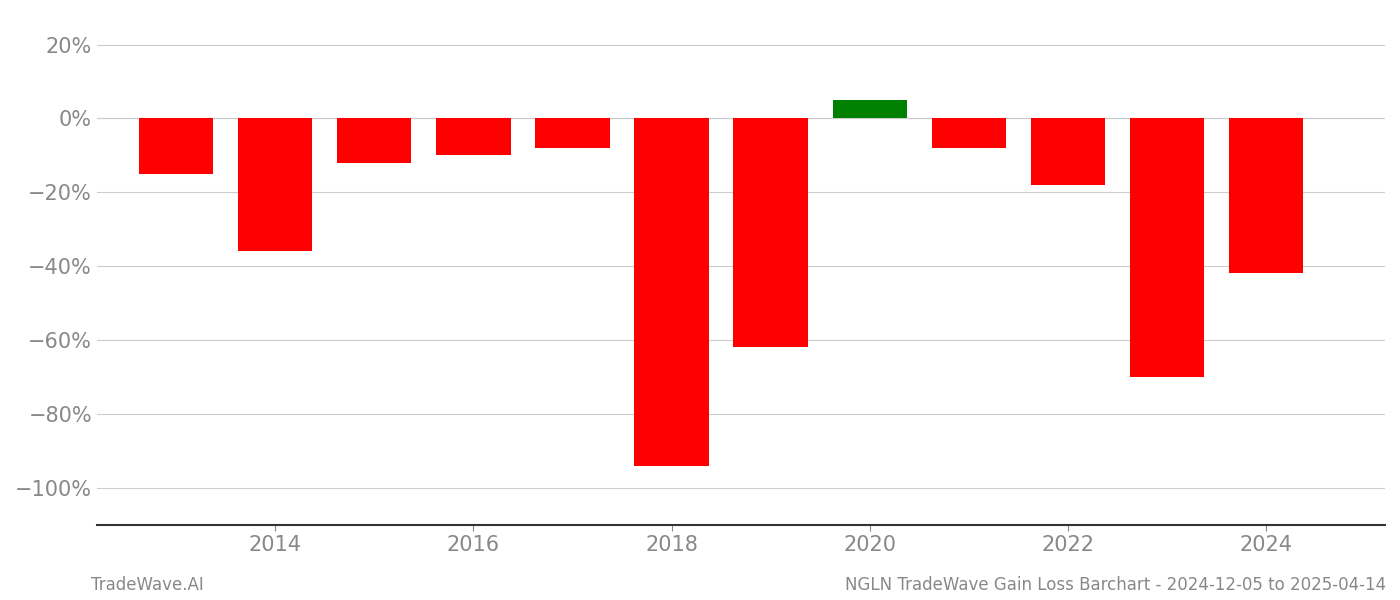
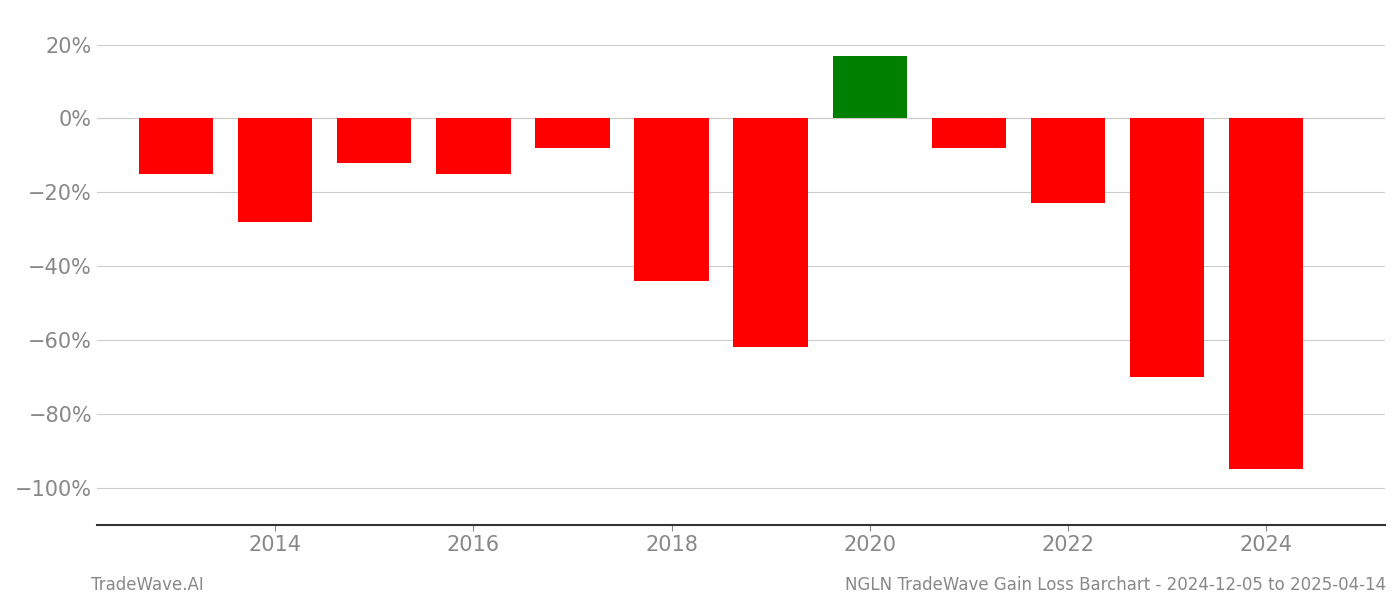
2014: -36% -> -28%
2016: -10% -> -15%
2018: -94% -> -44%
2020: 5% -> 17%
2022: -18% -> -23%
2024: -42% -> -95%
